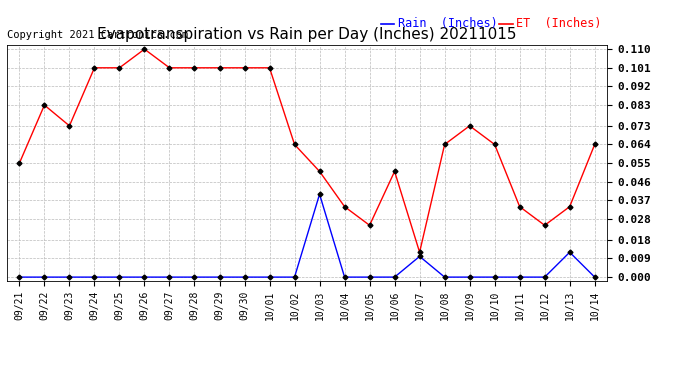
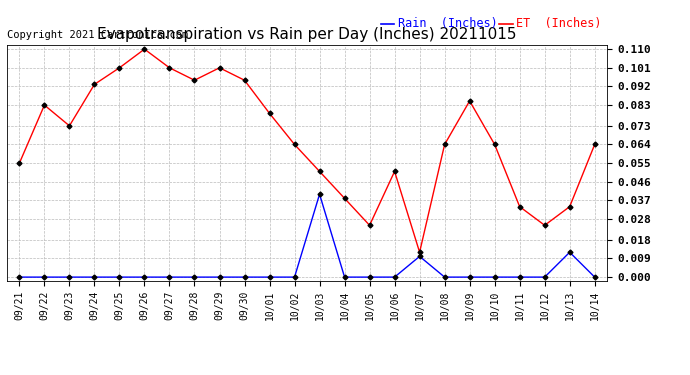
ET (Inches)/09/24: 0.101 -> 0.093
ET (Inches)/09/28: 0.101 -> 0.095
ET (Inches)/09/30: 0.101 -> 0.095
ET (Inches)/10/01: 0.101 -> 0.079
ET (Inches)/10/04: 0.034 -> 0.038
ET (Inches)/10/09: 0.073 -> 0.085
